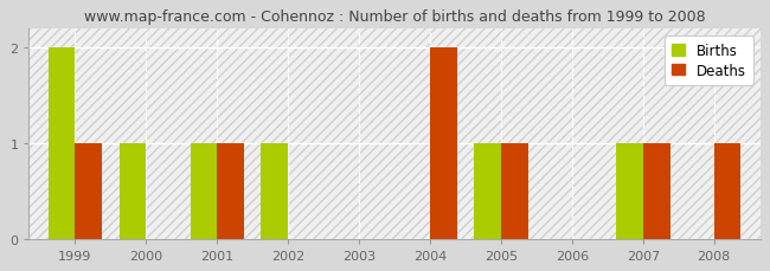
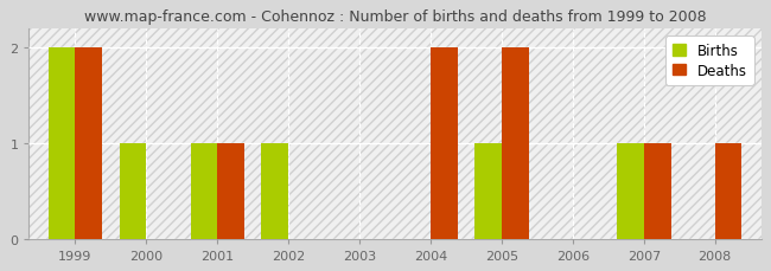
Deaths/1999: 1 -> 2
Deaths/2005: 1 -> 2
